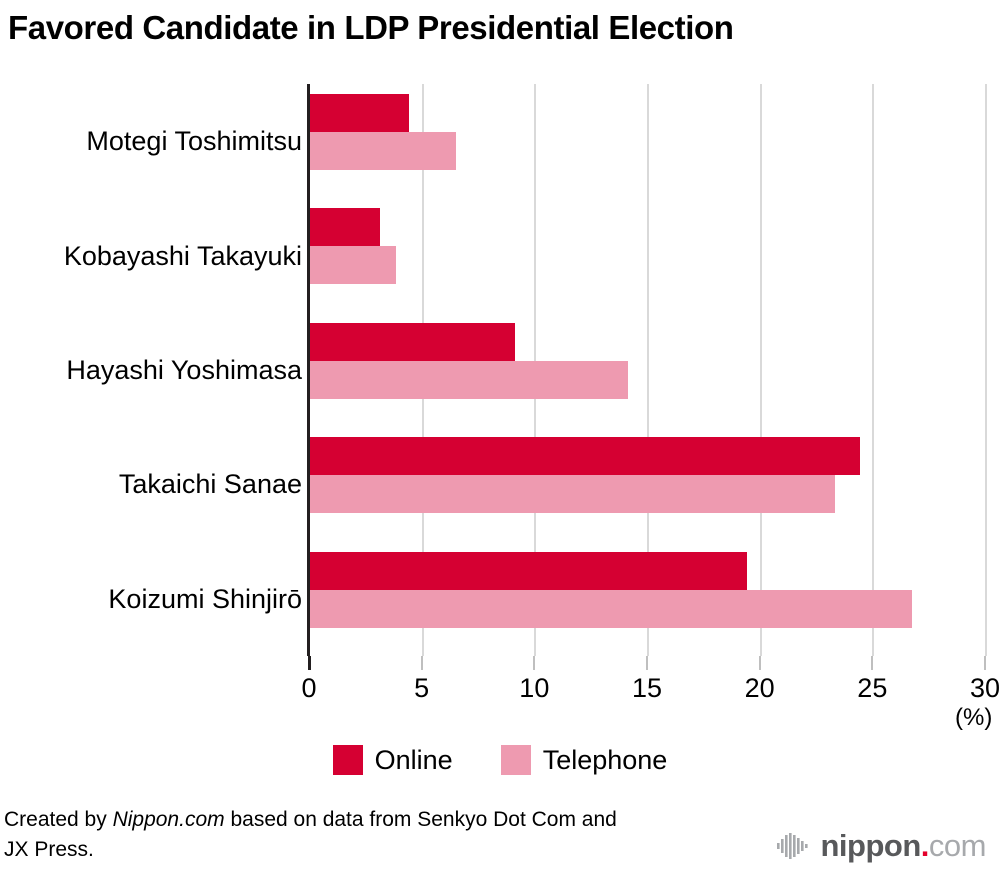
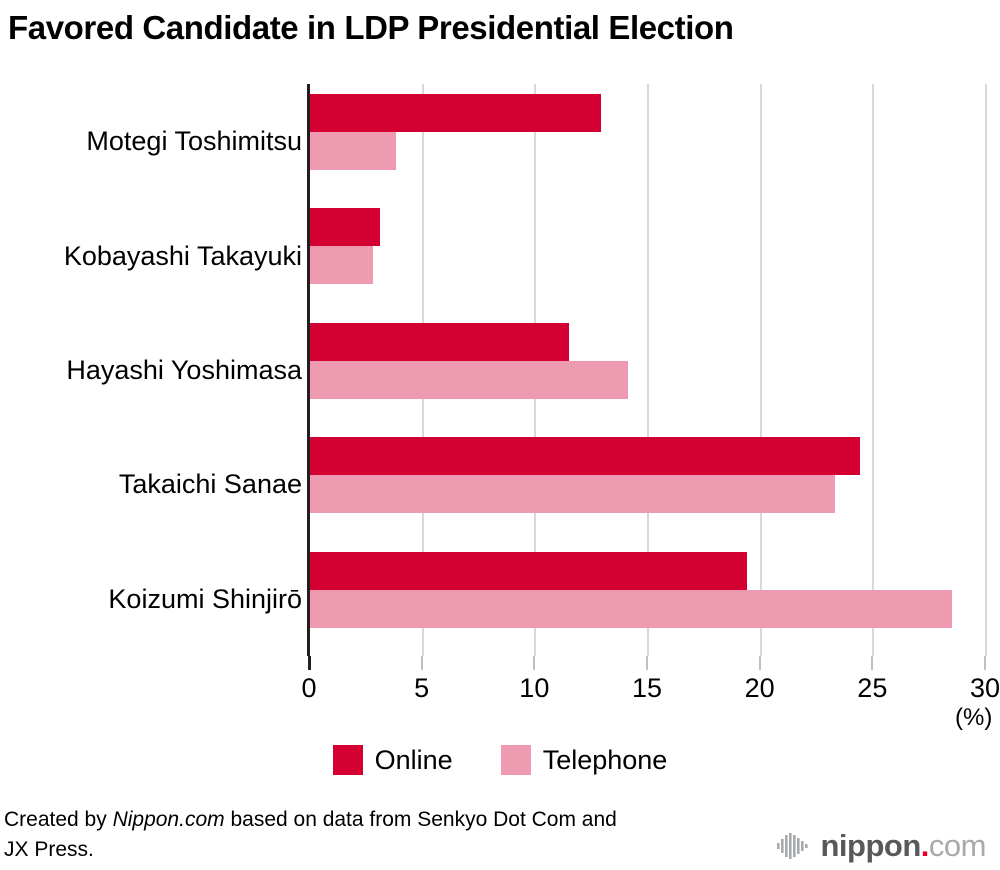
Online/Motegi Toshimitsu: 4.4 -> 12.9
Telephone/Motegi Toshimitsu: 6.5 -> 3.8
Telephone/Kobayashi Takayuki: 3.8 -> 2.8
Online/Hayashi Yoshimasa: 9.1 -> 11.5
Telephone/Koizumi Shinjirō: 26.7 -> 28.5
